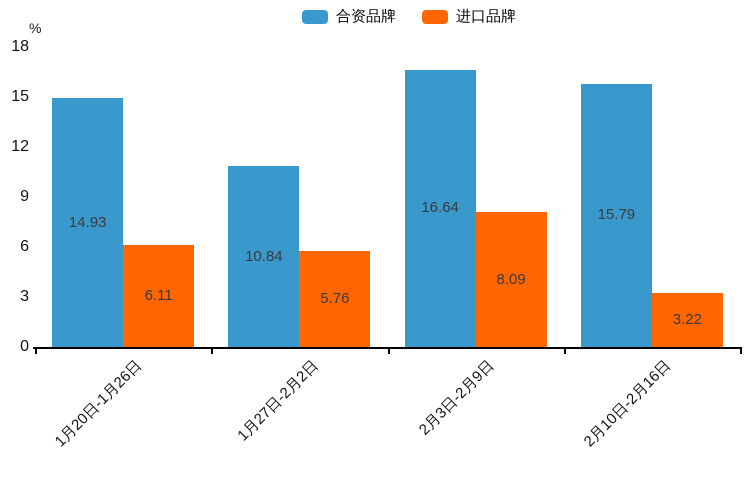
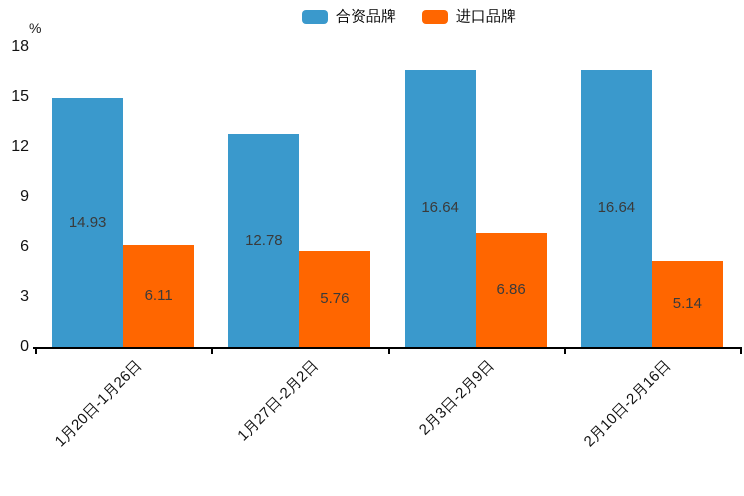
合资品牌/1月27日-2月2日: 10.84 -> 12.78
进口品牌/2月3日-2月9日: 8.09 -> 6.86
合资品牌/2月10日-2月16日: 15.79 -> 16.64
进口品牌/2月10日-2月16日: 3.22 -> 5.14
